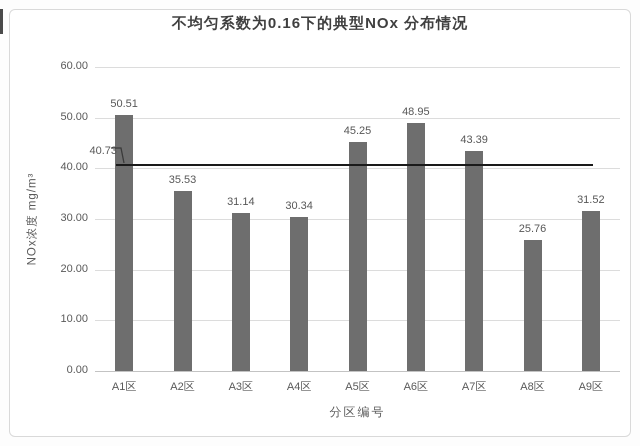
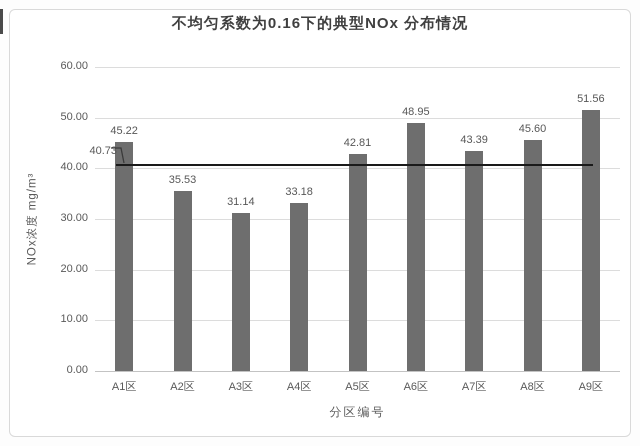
A1区: 50.51 -> 45.22
A4区: 30.34 -> 33.18
A5区: 45.25 -> 42.81
A8区: 25.76 -> 45.60
A9区: 31.52 -> 51.56
